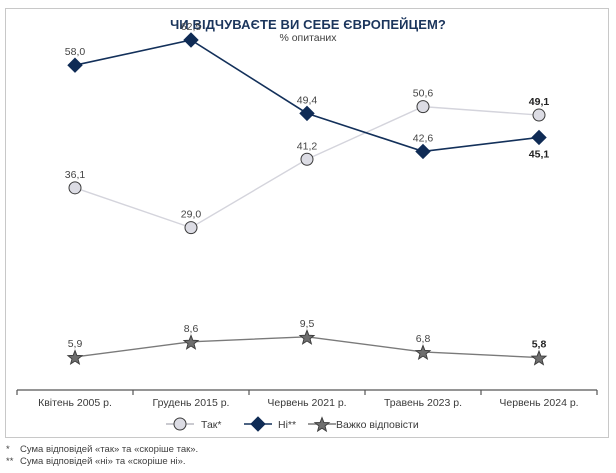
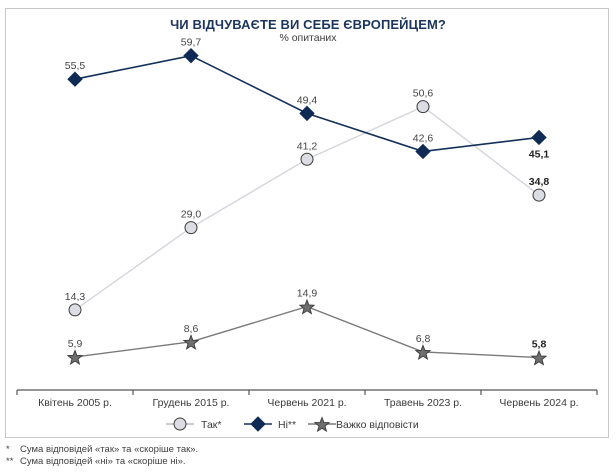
Так*/Квітень 2005 р.: 36,1 -> 14,3
Ні**/Квітень 2005 р.: 58,0 -> 55,5
Ні**/Грудень 2015 р.: 62,5 -> 59,7
Важко відповісти/Червень 2021 р.: 9,5 -> 14,9
Так*/Червень 2024 р.: 49,1 -> 34,8
